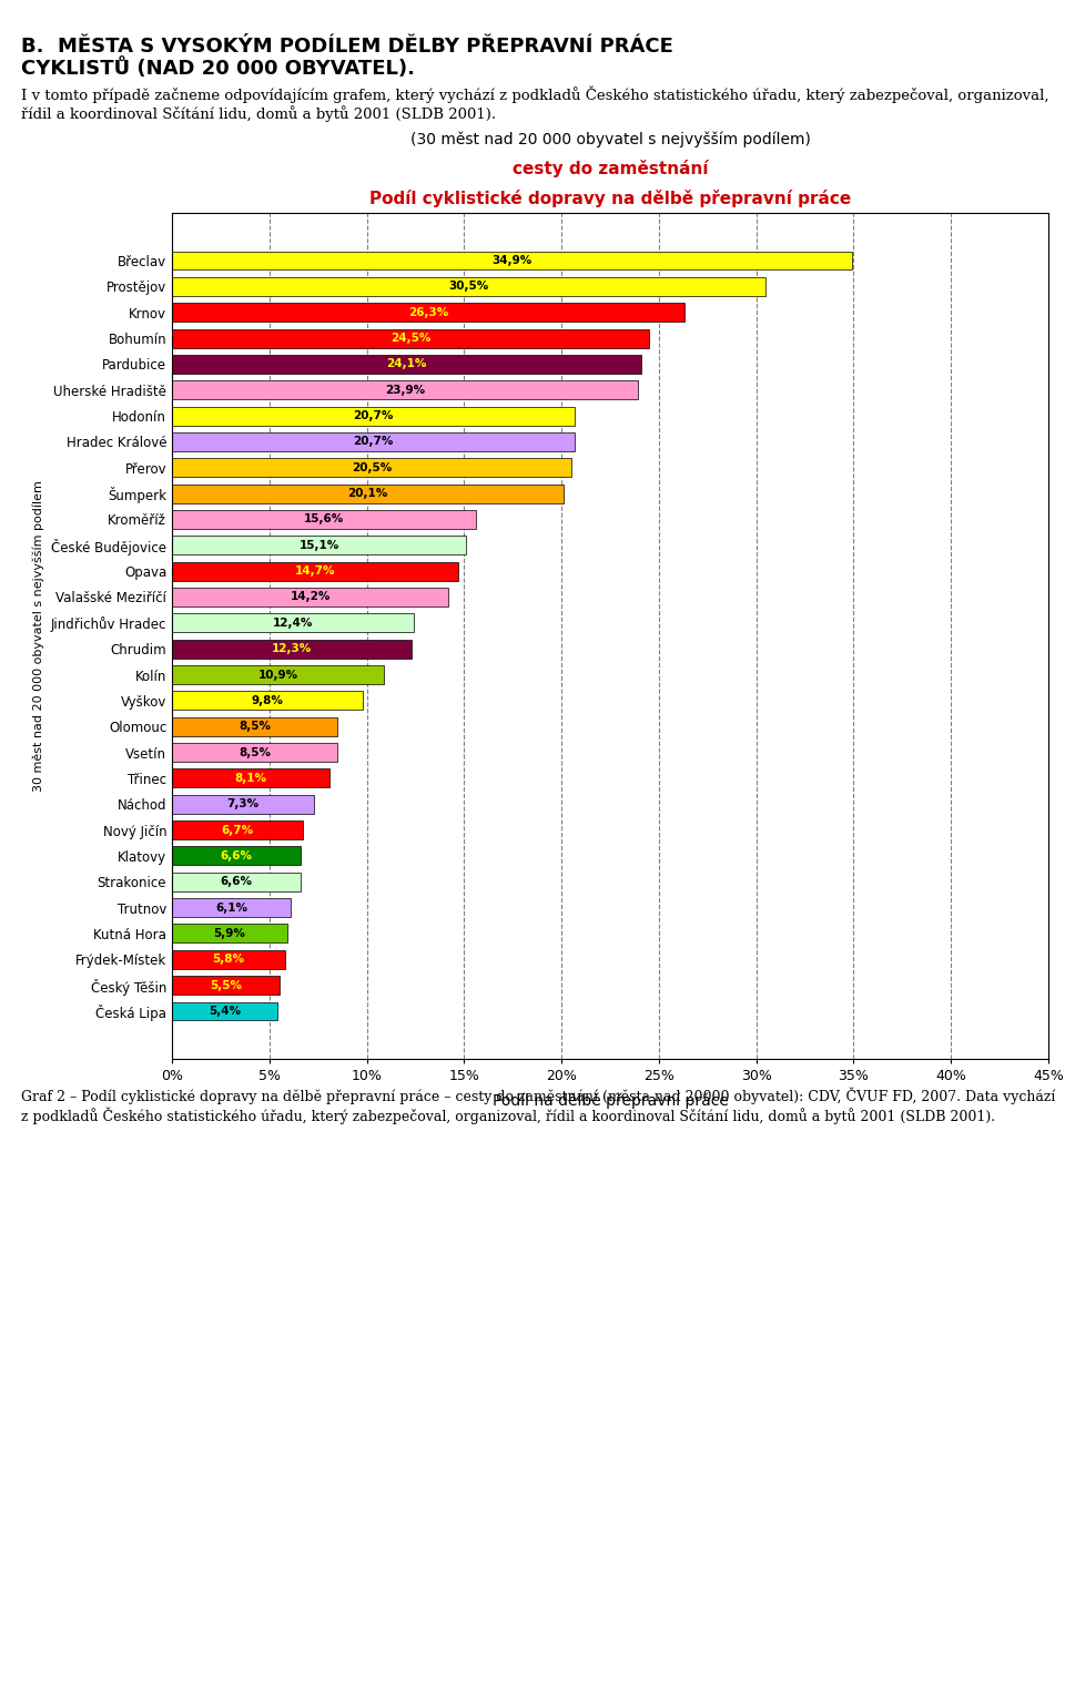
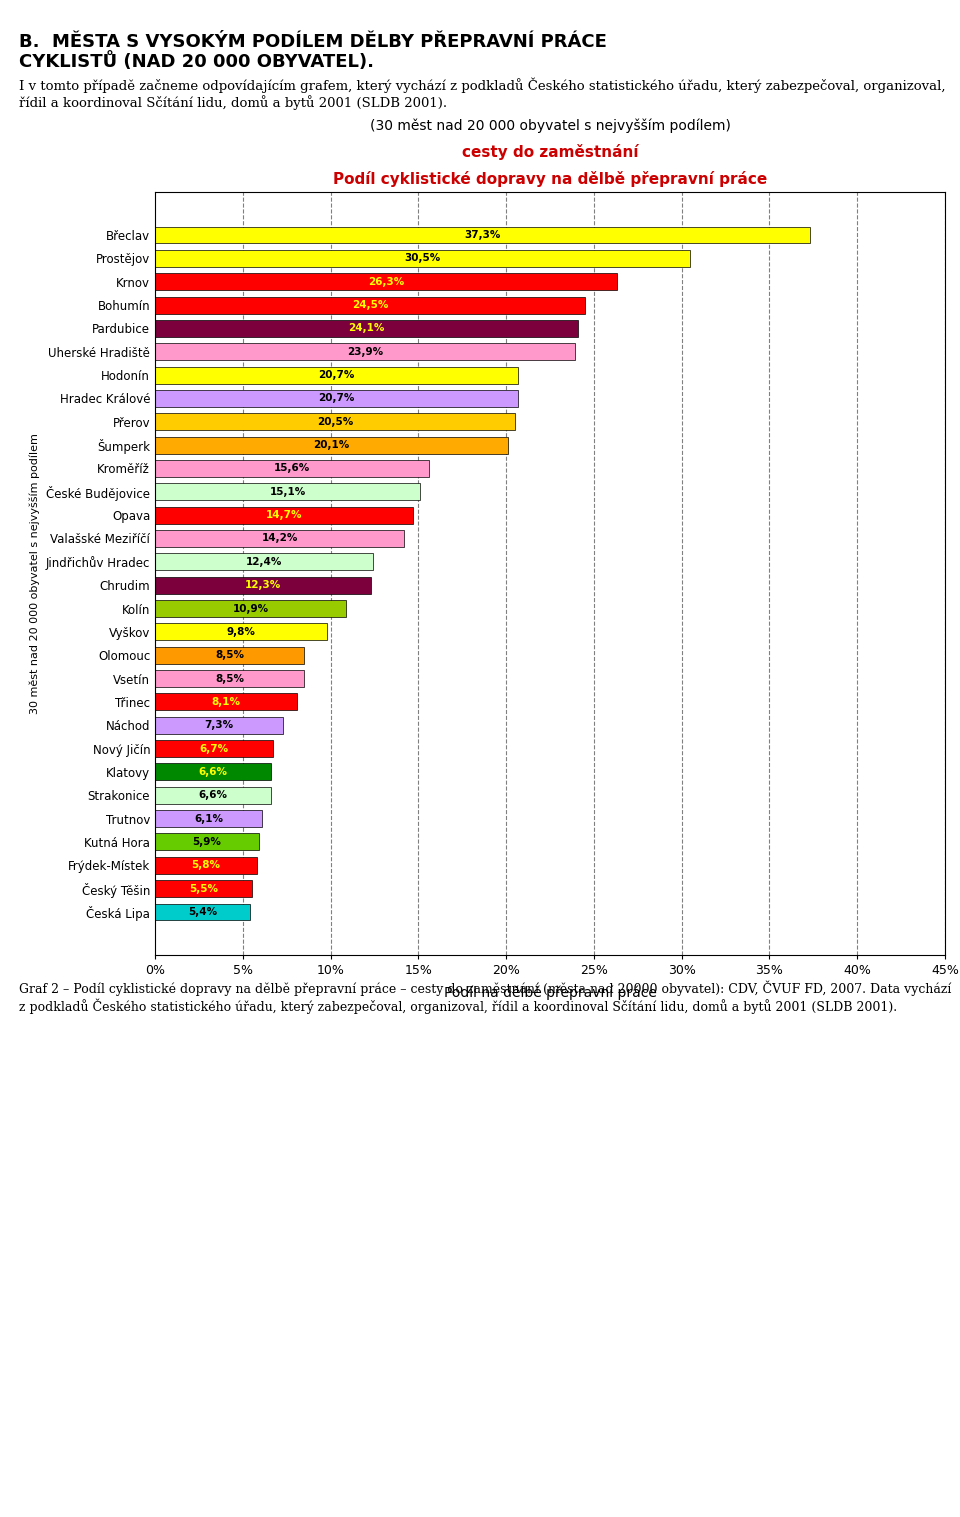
Břeclav: 34,9% -> 37,3%
